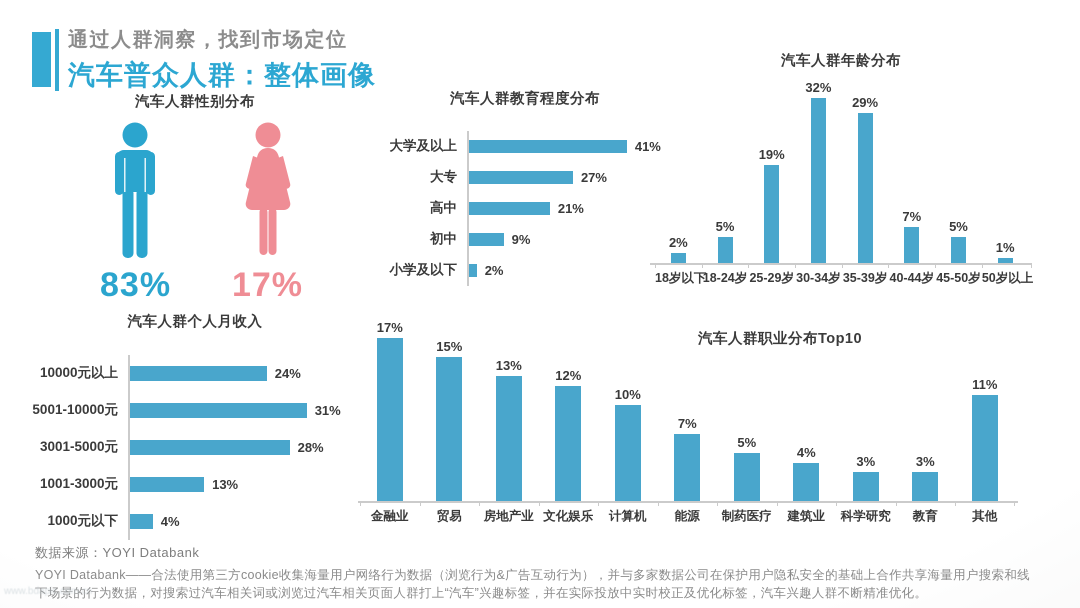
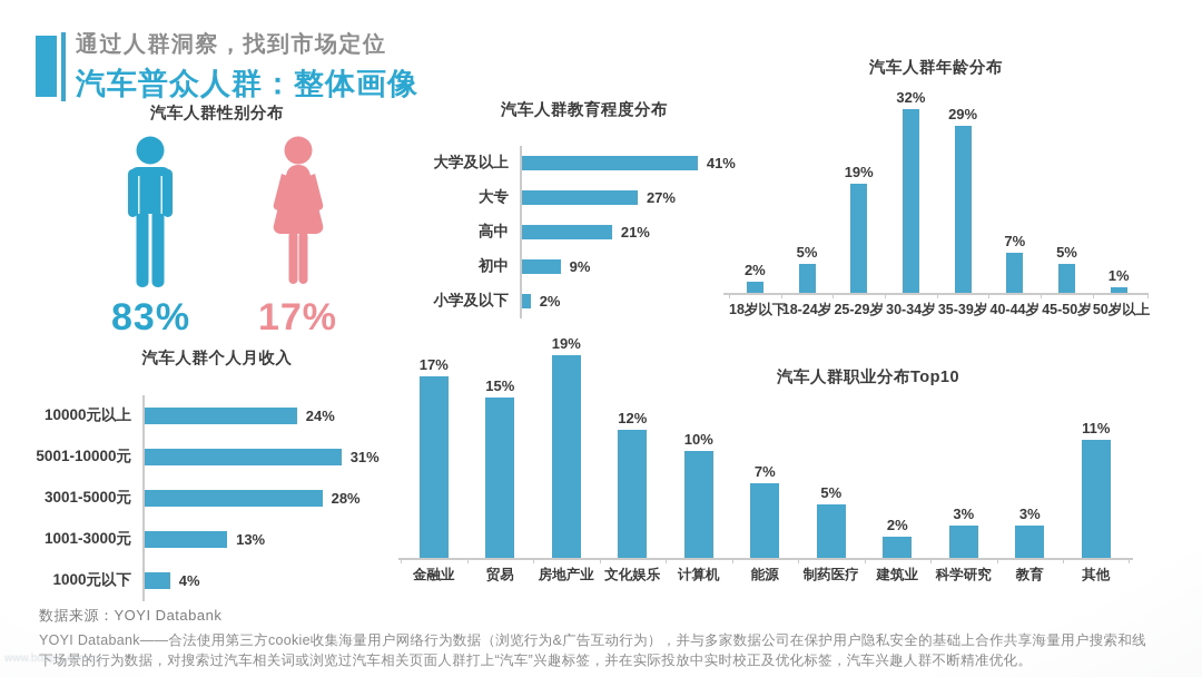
汽车人群职业分布Top10/房地产业: 13% -> 19%
汽车人群职业分布Top10/建筑业: 4% -> 2%
